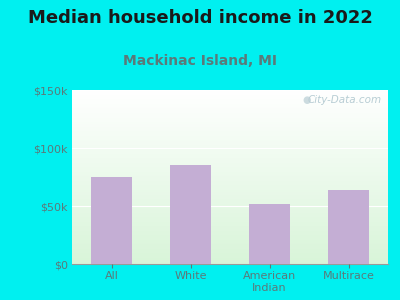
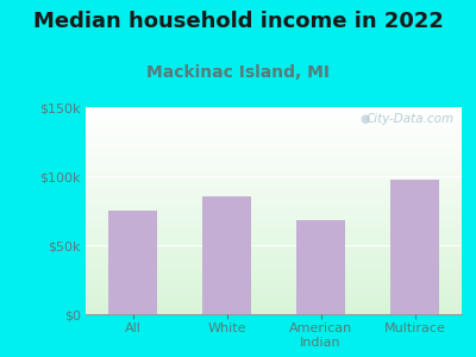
American Indian: $52k -> $68k
Multirace: $64k -> $97k
